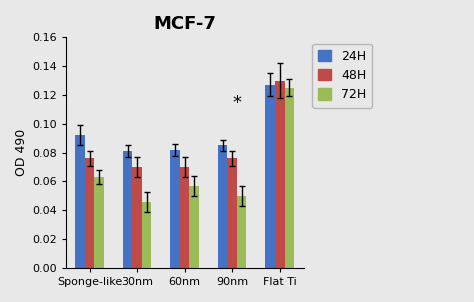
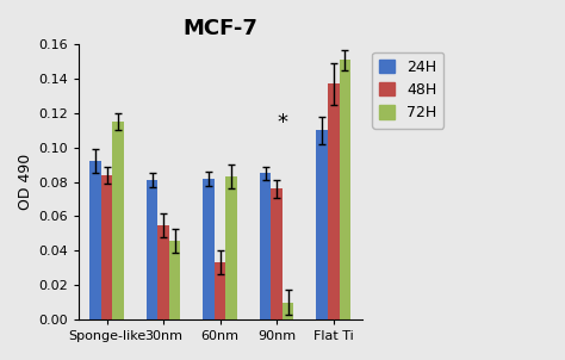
48H/Sponge-like: 0.076 -> 0.084
72H/Sponge-like: 0.063 -> 0.115
48H/30nm: 0.070 -> 0.055
48H/60nm: 0.070 -> 0.033
72H/60nm: 0.057 -> 0.083
72H/90nm: 0.050 -> 0.010
24H/Flat Ti: 0.127 -> 0.110
48H/Flat Ti: 0.130 -> 0.137
72H/Flat Ti: 0.125 -> 0.151
